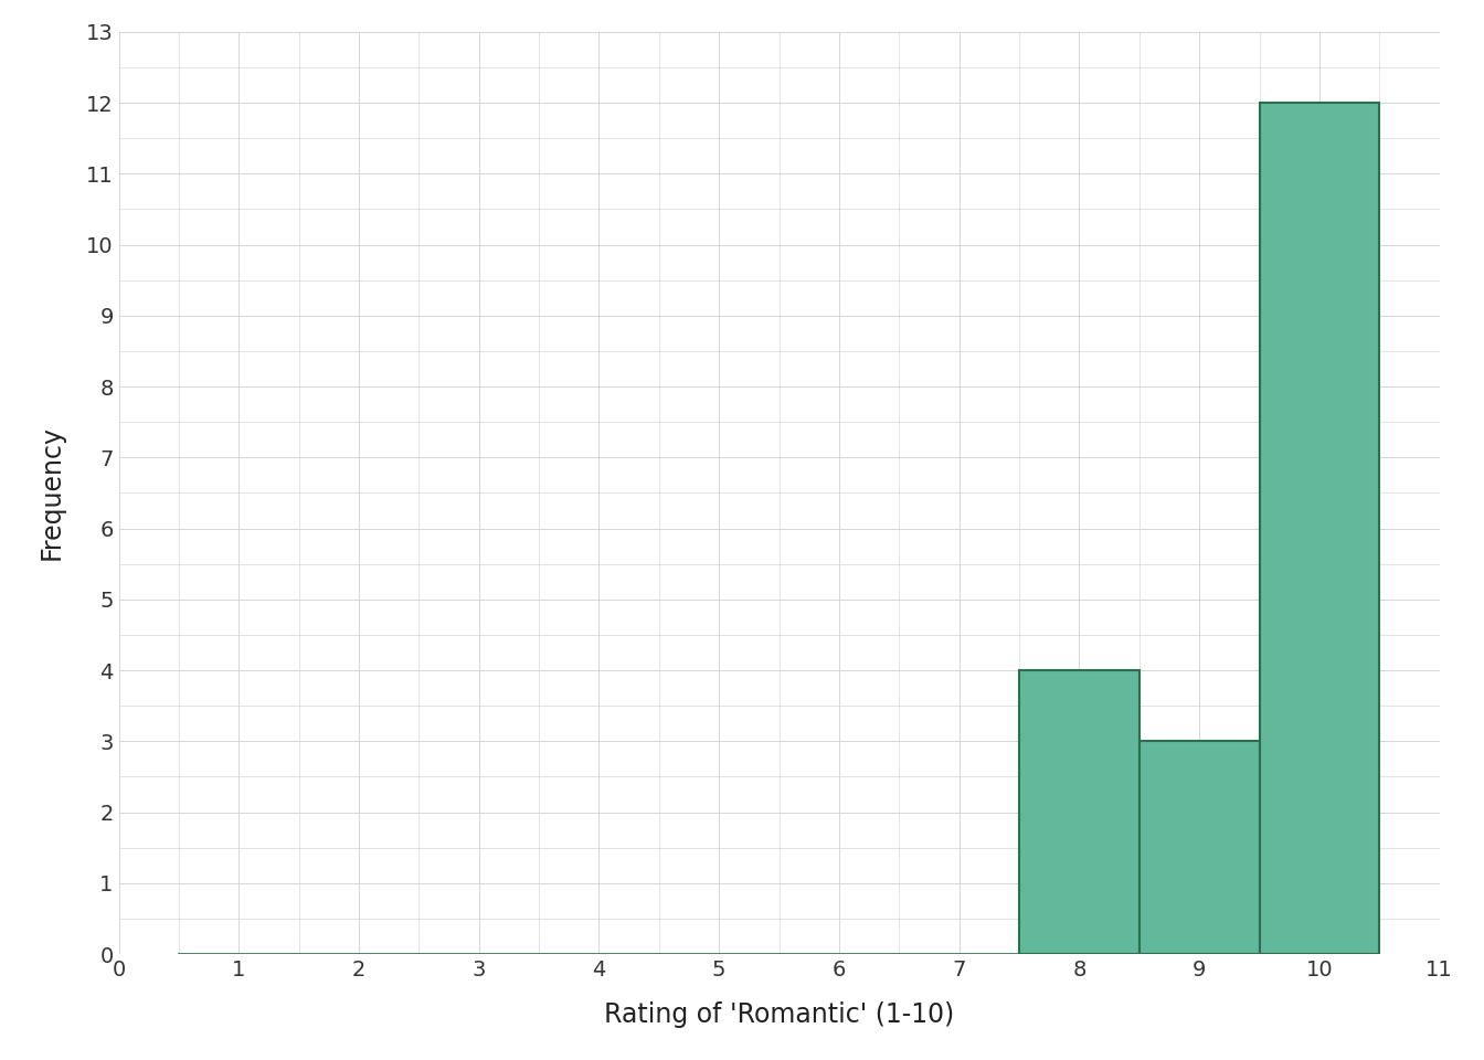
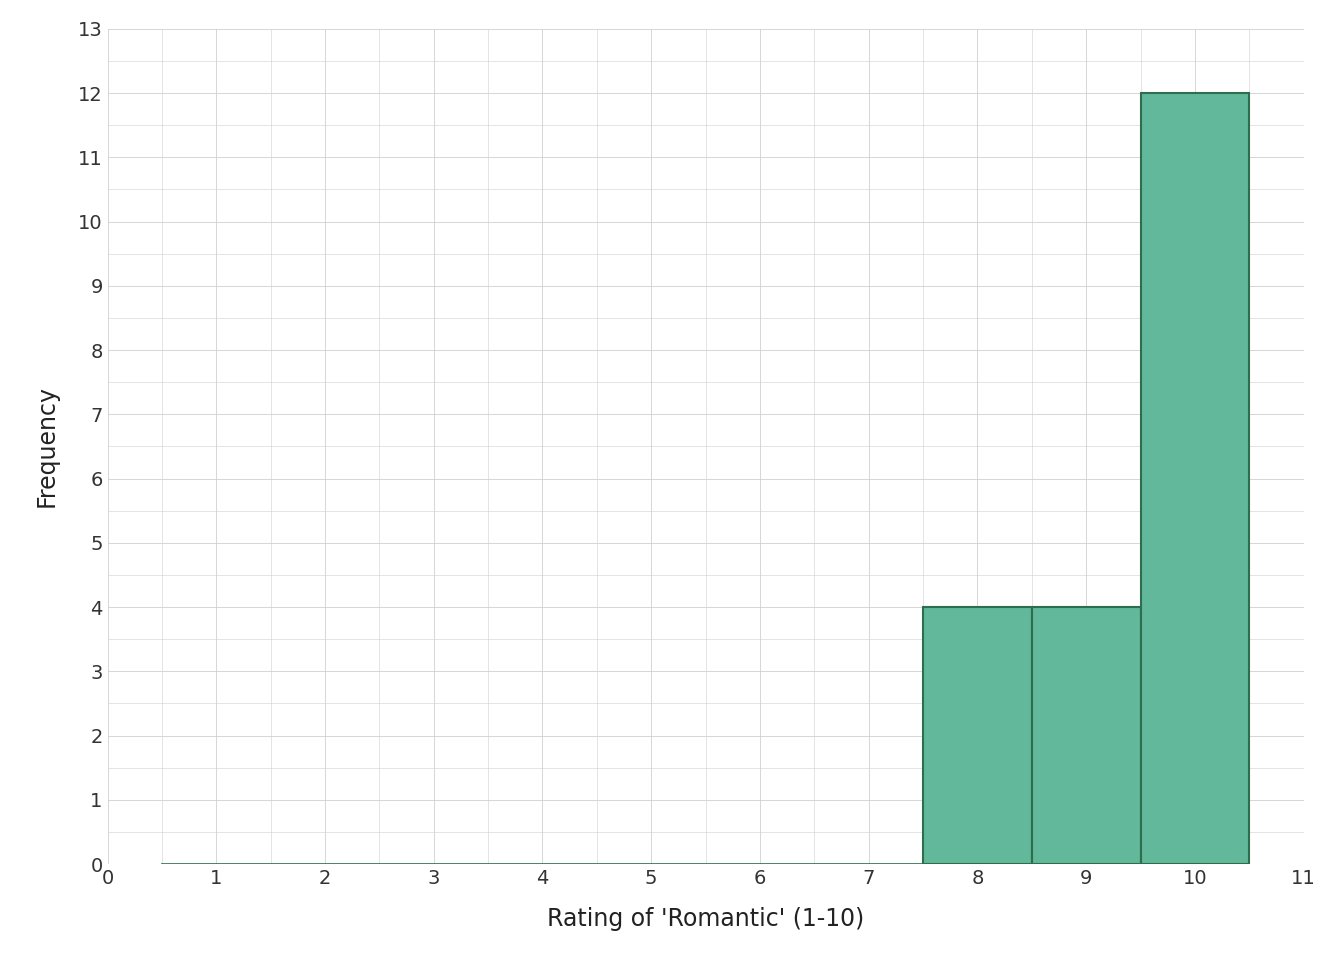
9: 3 -> 4
